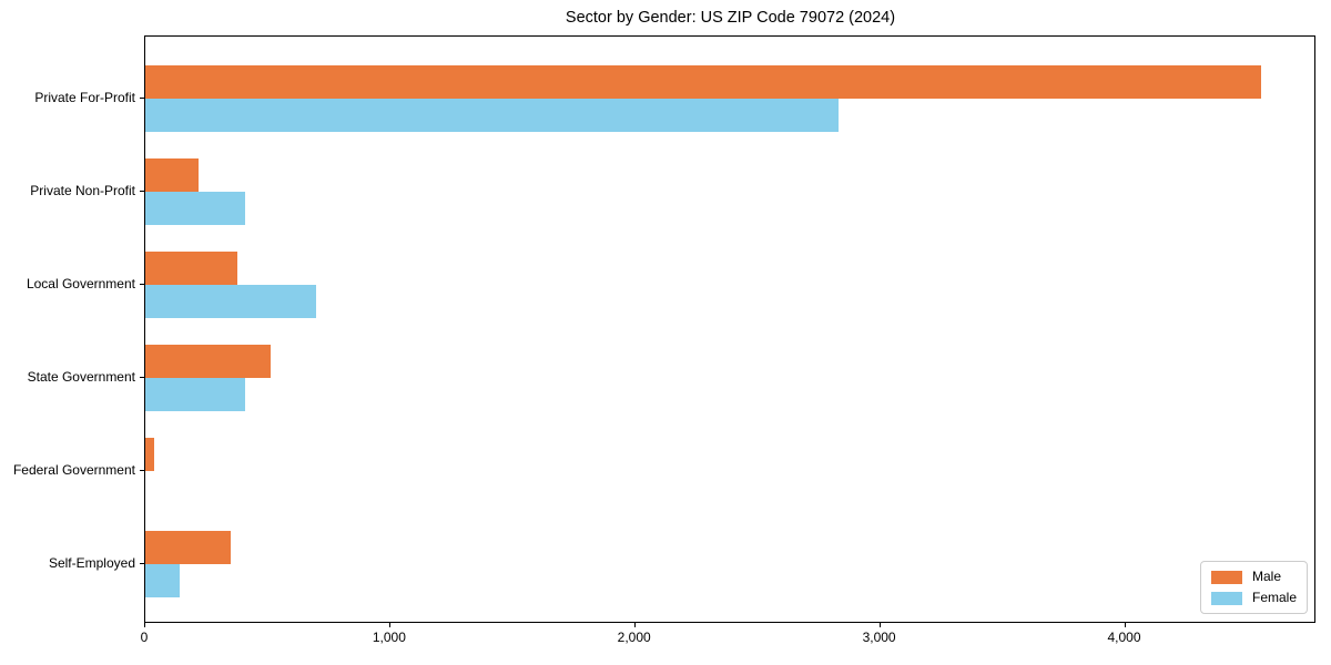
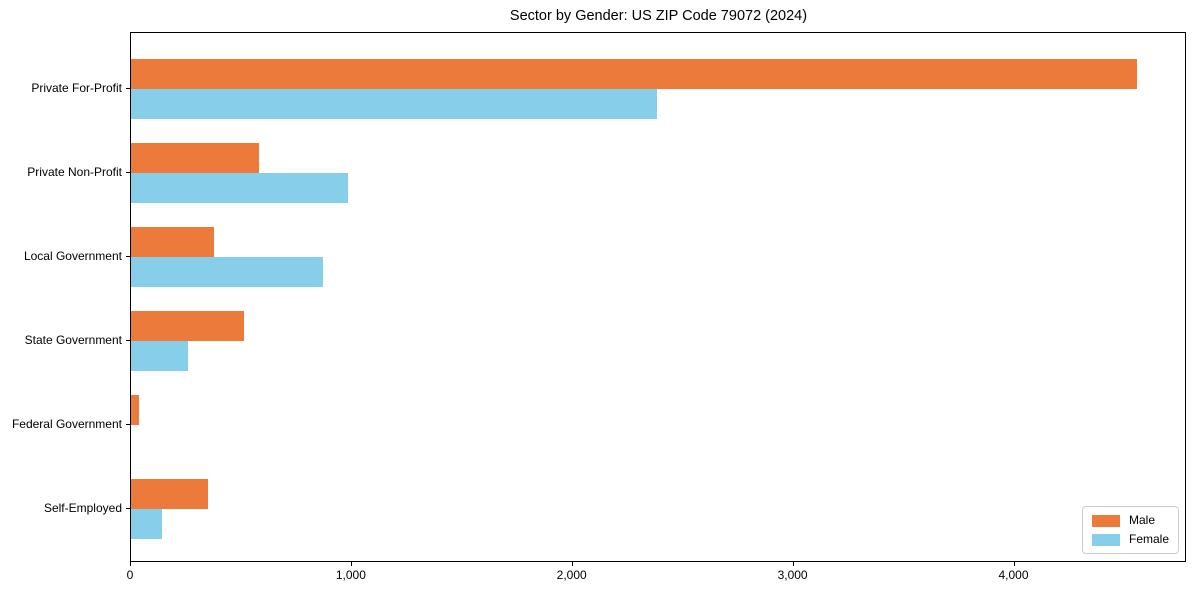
Female/Private For-Profit: 2830 -> 2380
Male/Private Non-Profit: 220 -> 580
Female/Private Non-Profit: 410 -> 980
Female/Local Government: 700 -> 870
Female/State Government: 410 -> 260
